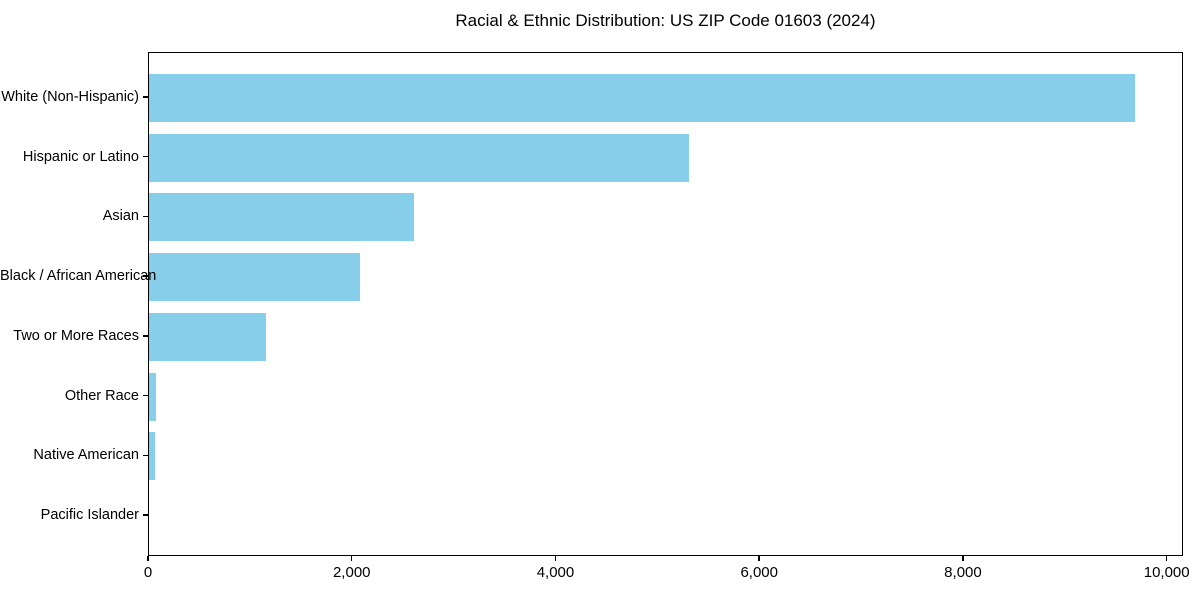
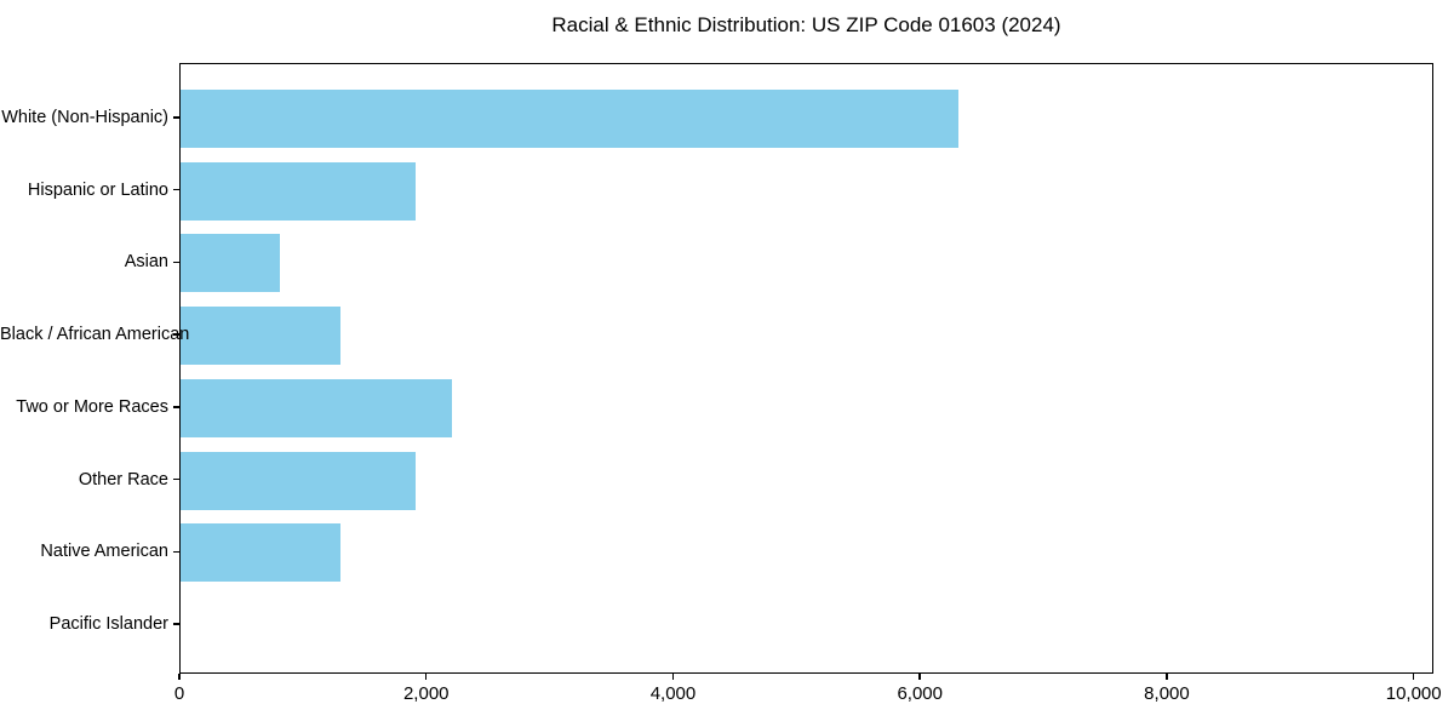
White (Non-Hispanic): 9700 -> 6300
Hispanic or Latino: 5300 -> 1900
Asian: 2600 -> 800
Black / African American: 2100 -> 1300
Two or More Races: 1200 -> 2200
Other Race: 100 -> 1900
Native American: 100 -> 1300
